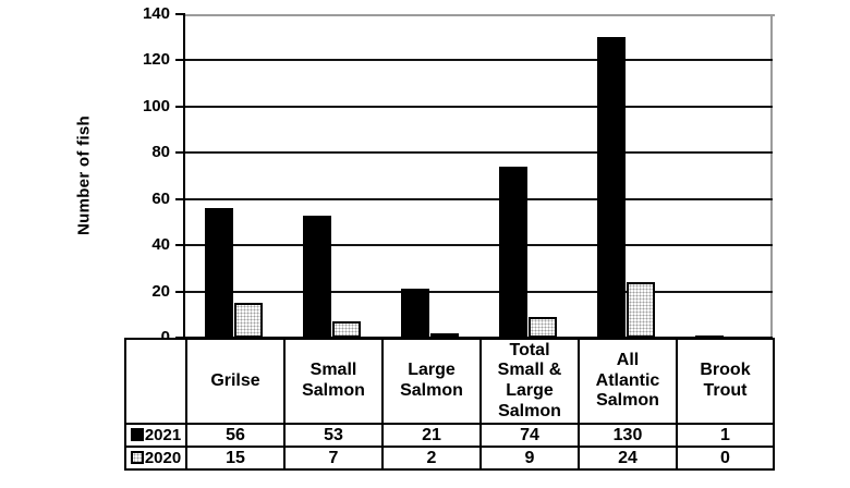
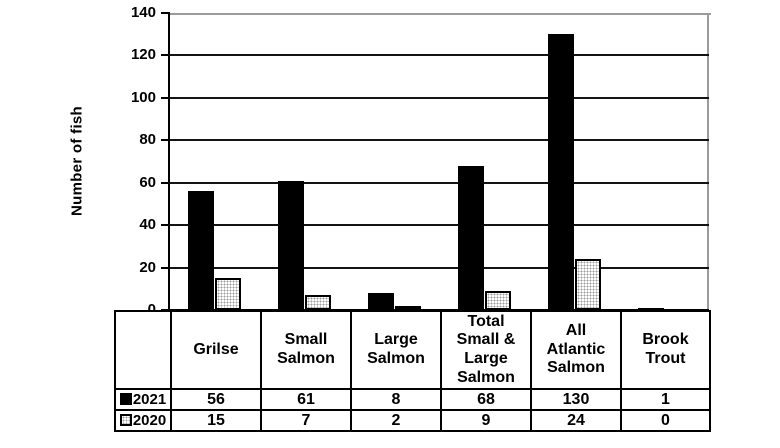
2021/Small Salmon: 53 -> 61
2021/Large Salmon: 21 -> 8
2021/Total Small & Large Salmon: 74 -> 68
